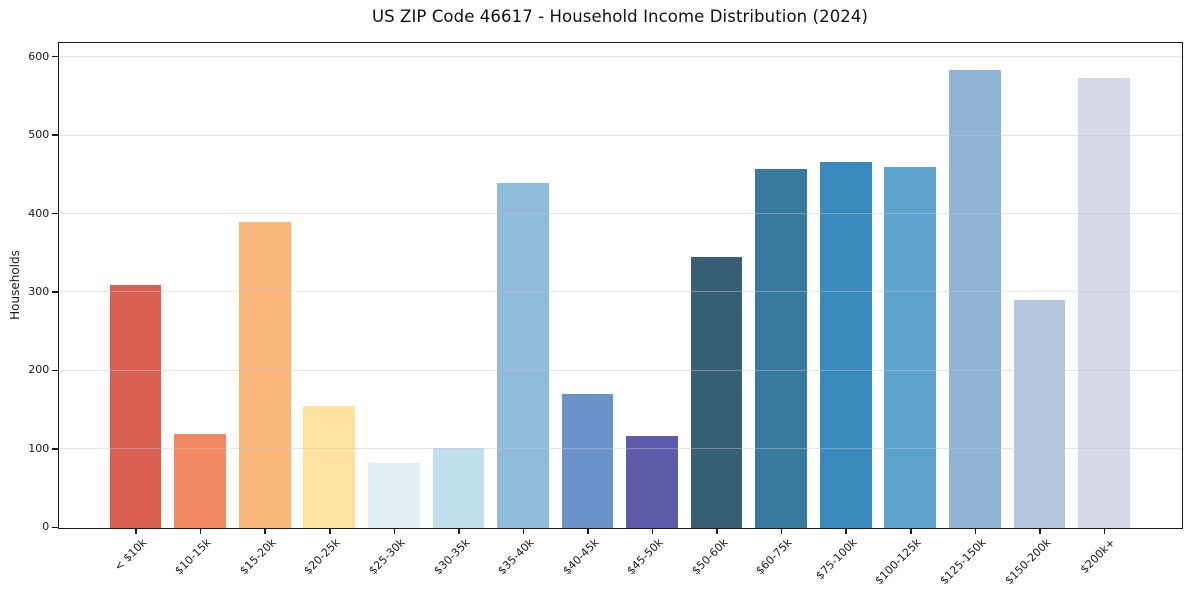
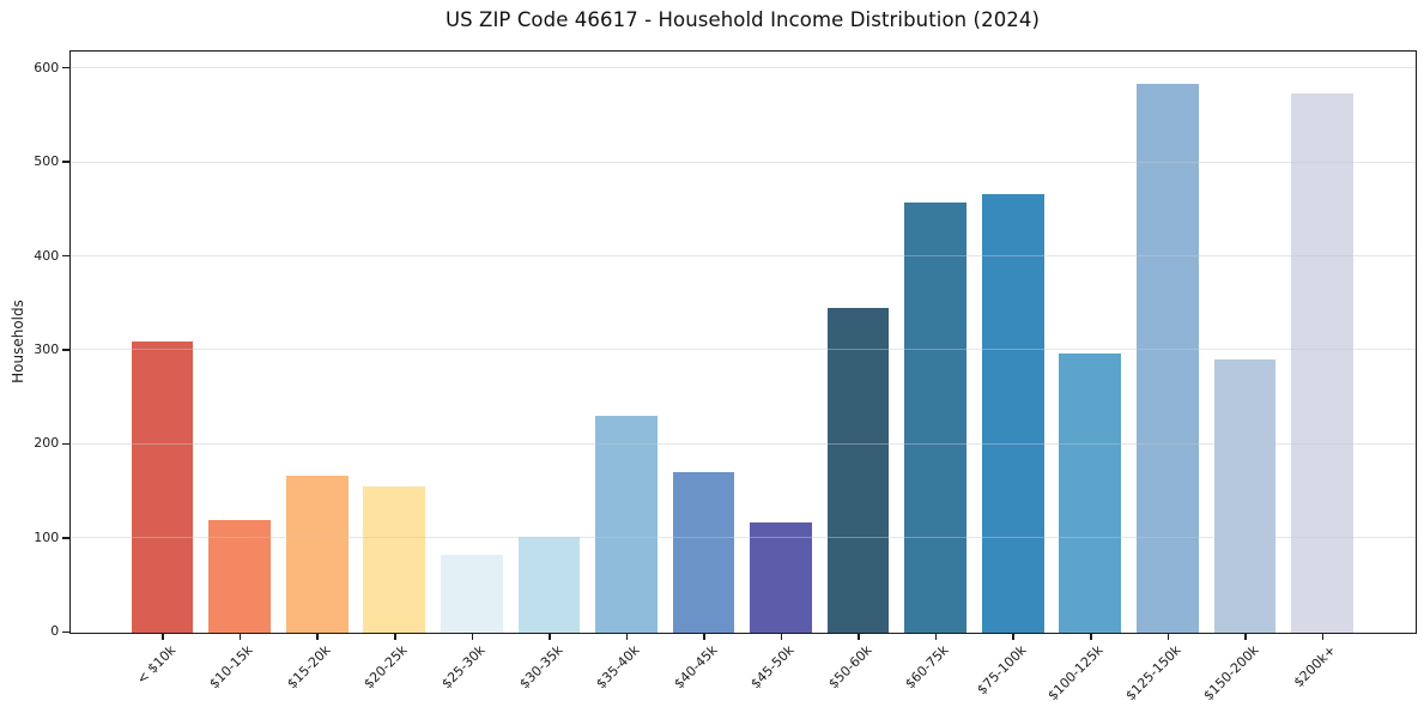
$15-20k: 390 -> 170
$35-40k: 440 -> 230
$100-125k: 460 -> 300
